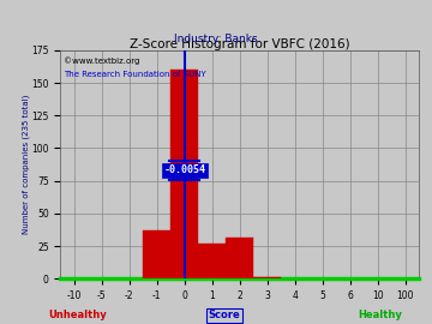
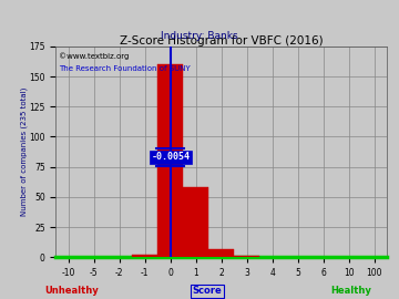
-1: 37 -> 2
1: 27 -> 58
2: 31 -> 7
